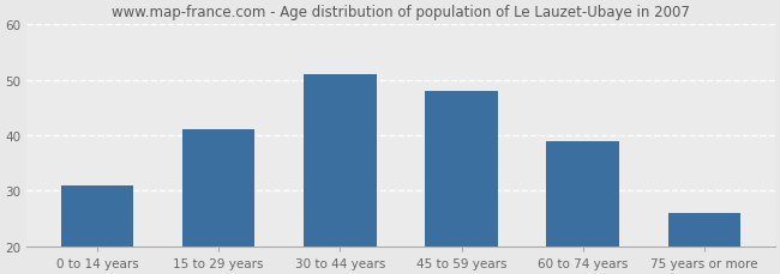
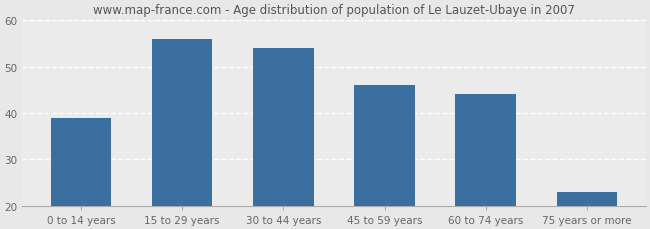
0 to 14 years: 31 -> 39
15 to 29 years: 41 -> 56
30 to 44 years: 51 -> 54
45 to 59 years: 48 -> 46
60 to 74 years: 39 -> 44
75 years or more: 26 -> 23
